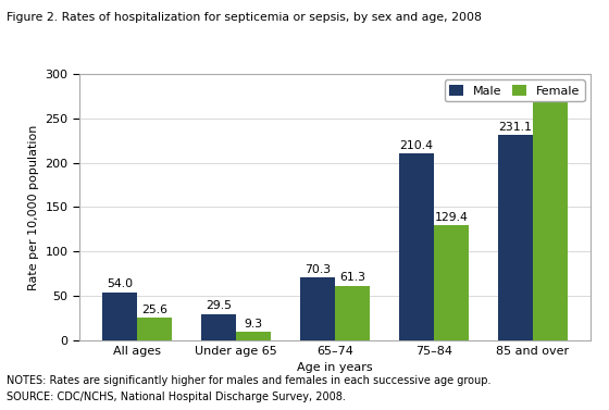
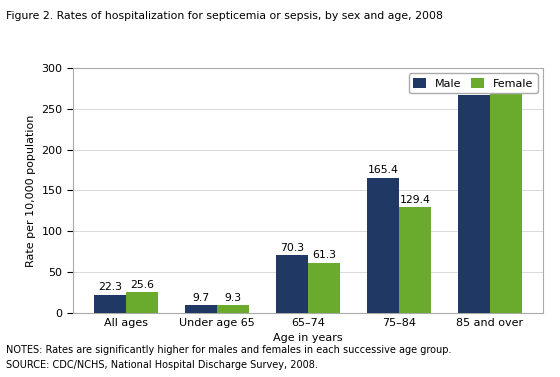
Male/All ages: 54.0 -> 22.3
Male/Under age 65: 29.5 -> 9.7
Male/75–84: 210.4 -> 165.4
Male/85 and over: 231.1 -> 266.3
